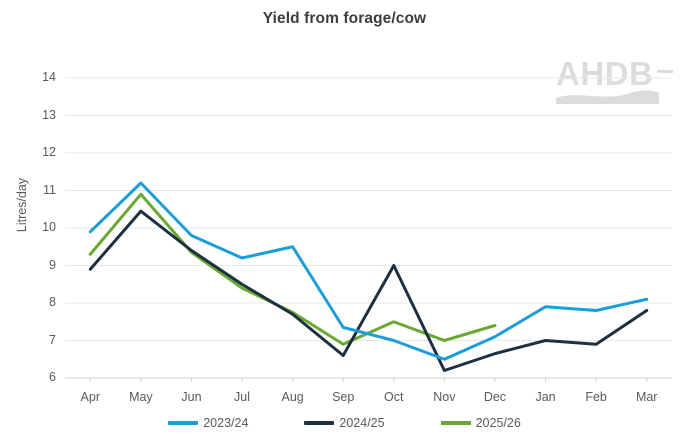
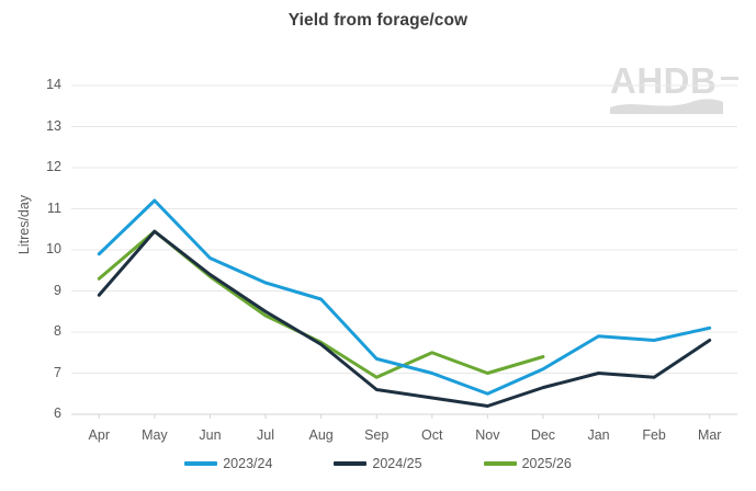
2025/26/May: 10.9 -> 10.4
2023/24/Aug: 9.5 -> 8.8
2024/25/Oct: 9.0 -> 6.4
